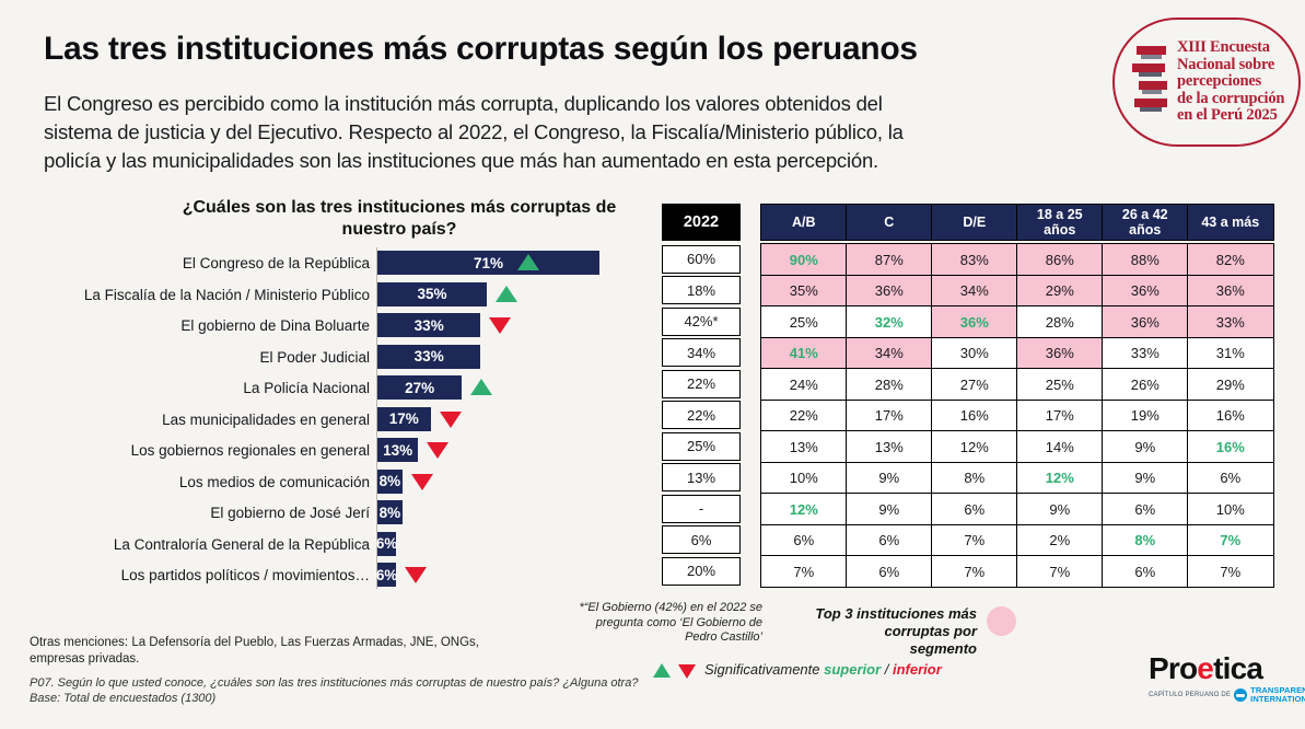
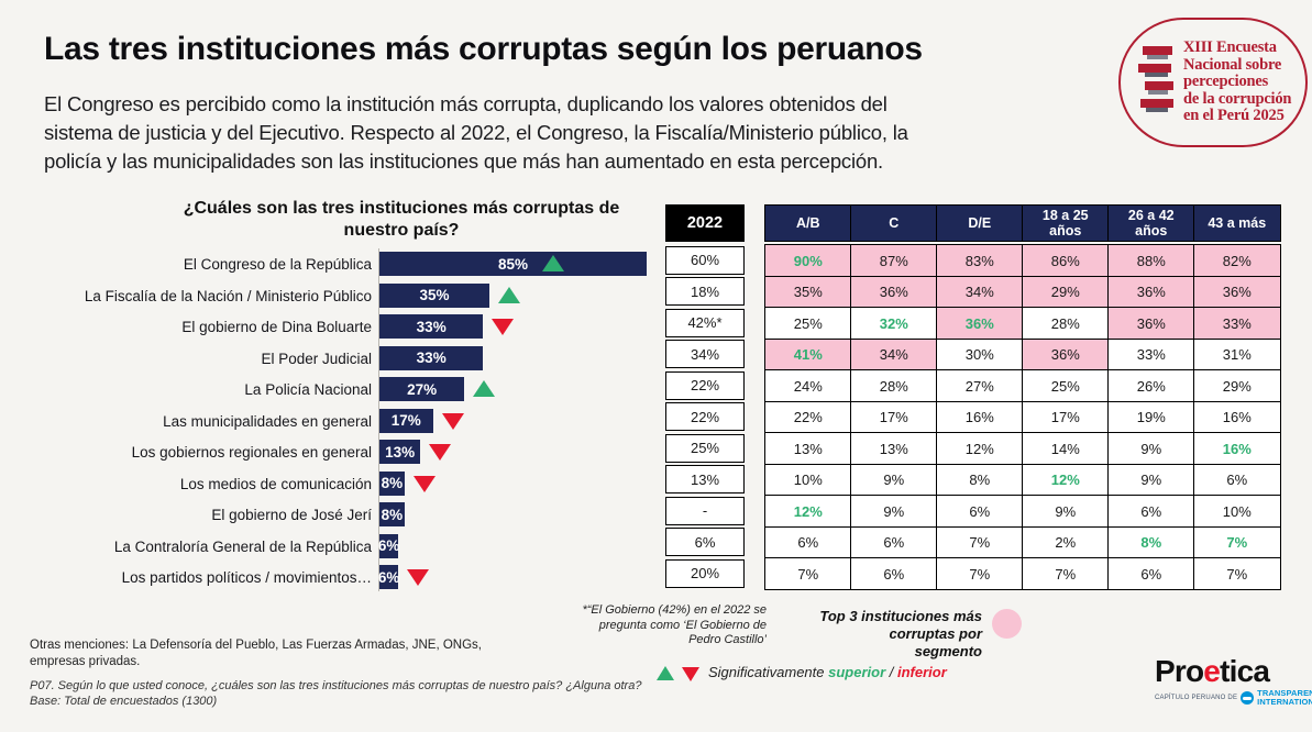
El Congreso de la República: 71% -> 85%
